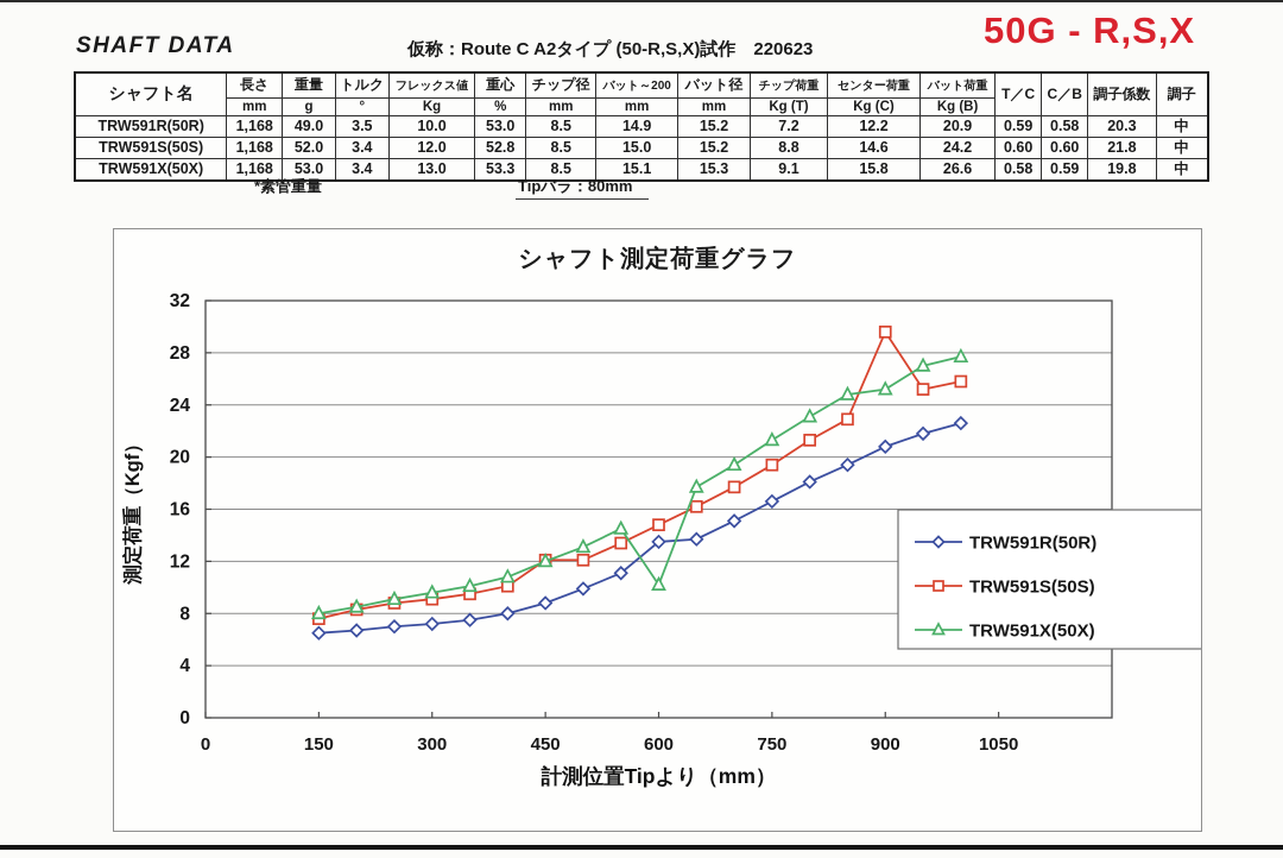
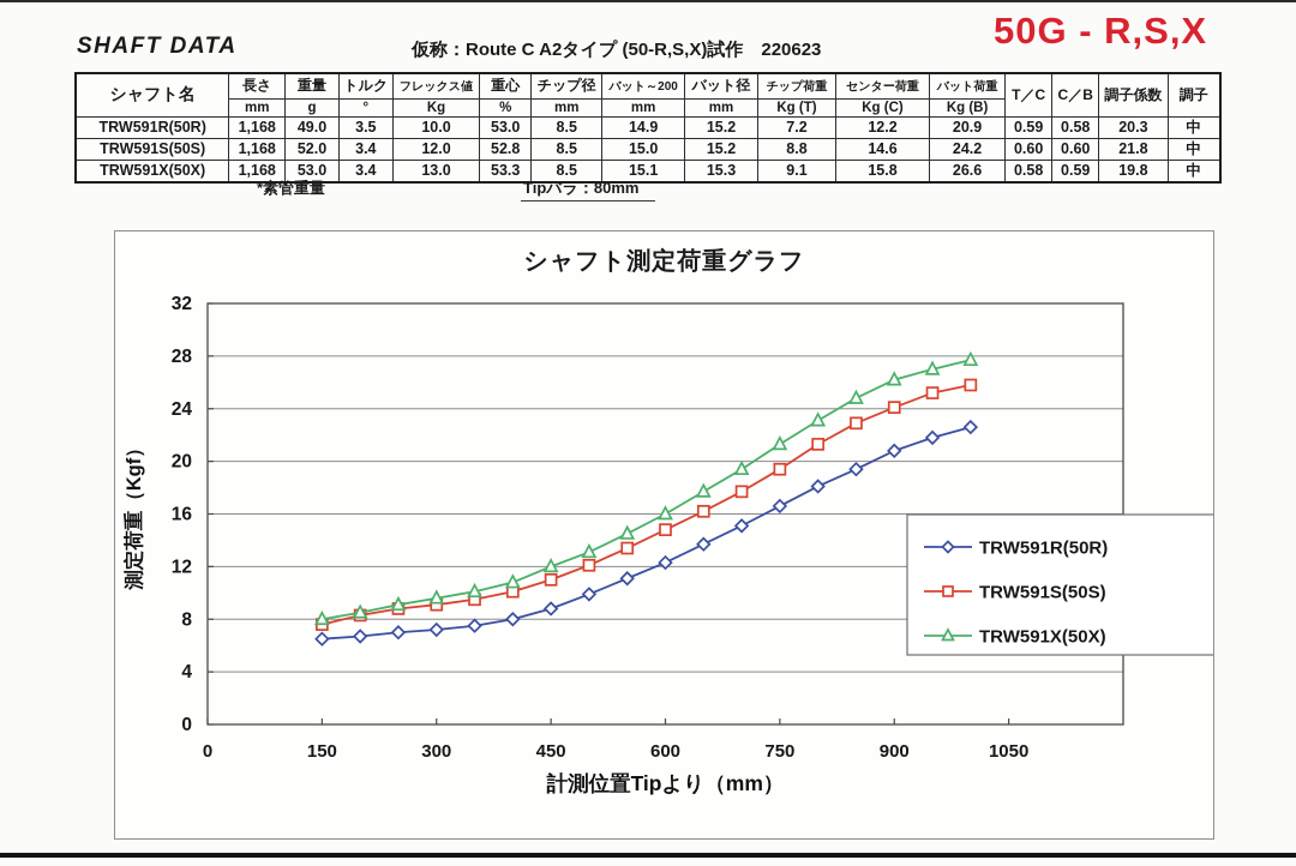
TRW591S(50S)/450: 12.1 -> 11.0
TRW591R(50R)/600: 13.5 -> 12.3
TRW591X(50X)/600: 10.2 -> 16.0
TRW591S(50S)/900: 29.6 -> 24.1
TRW591X(50X)/900: 25.2 -> 26.2
